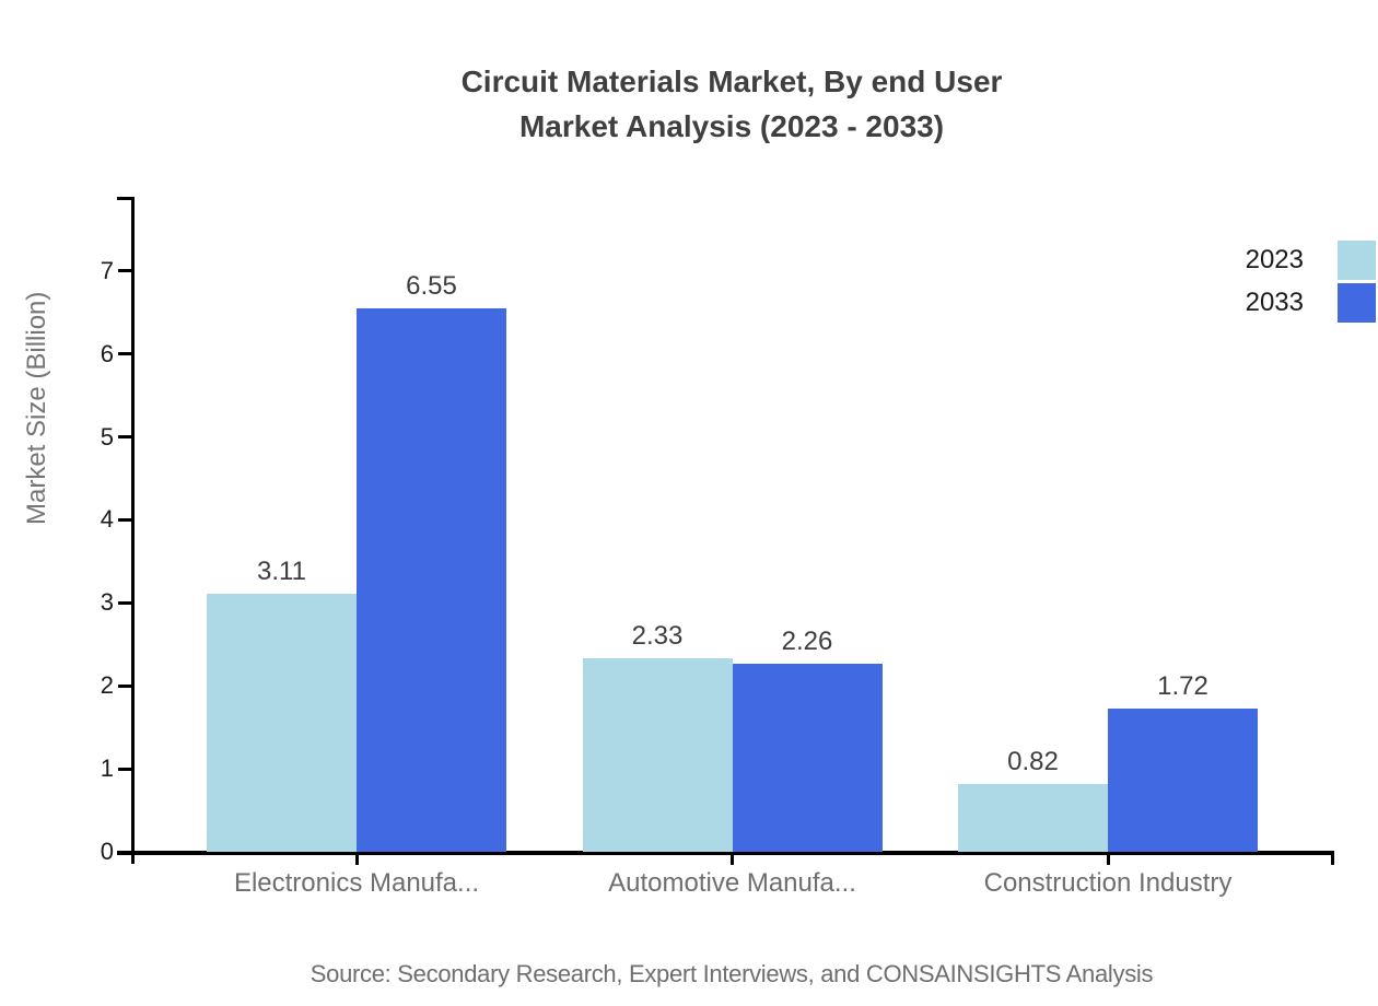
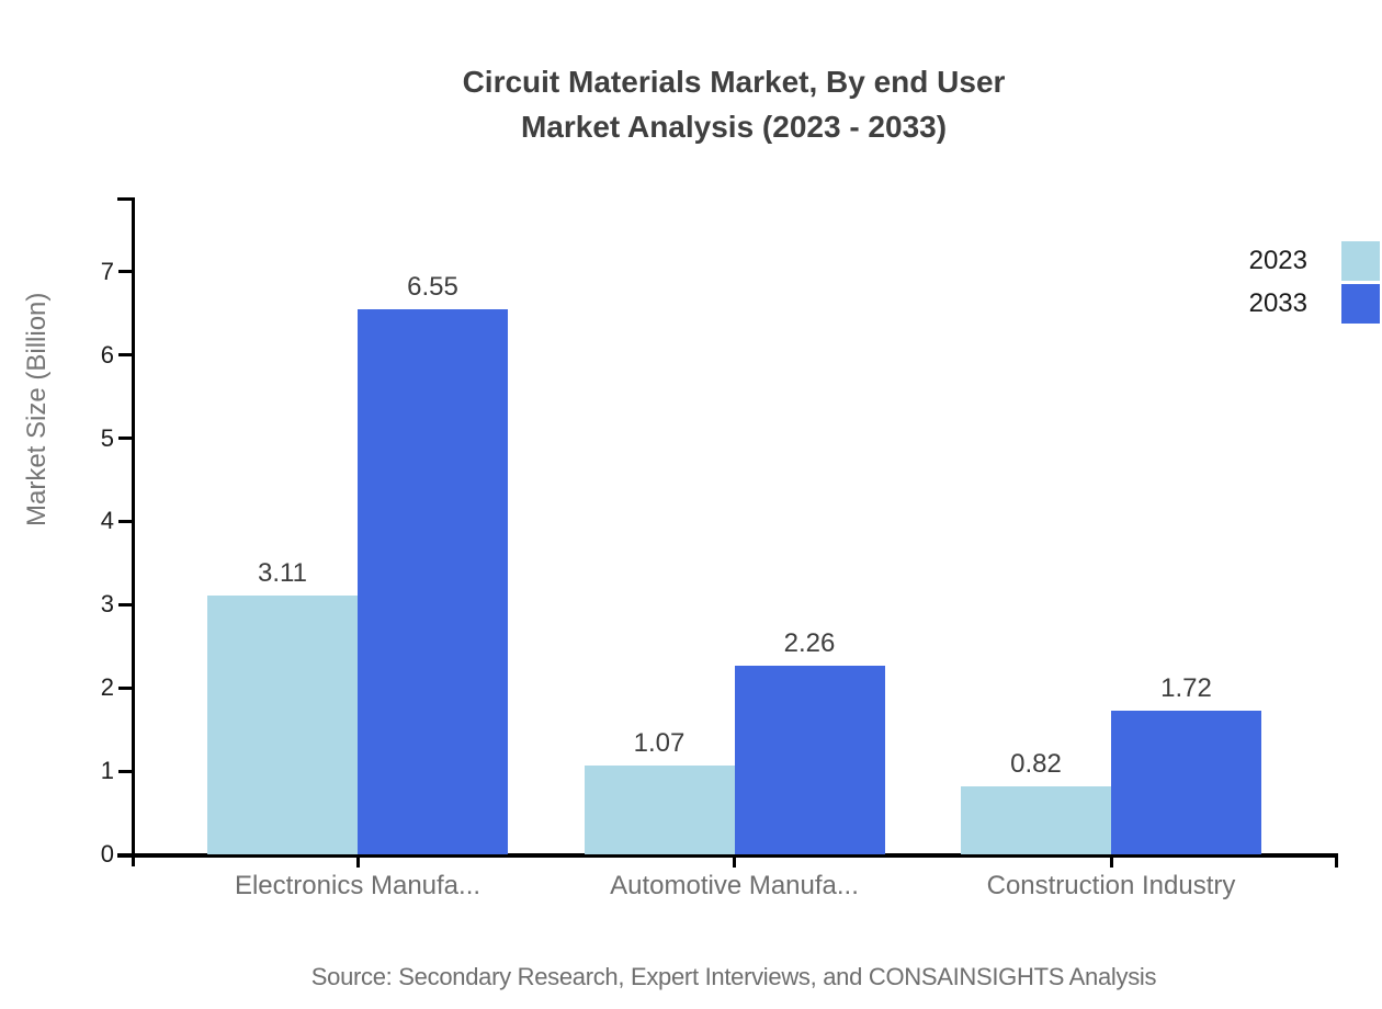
2023/Automotive Manufa...: 2.33 -> 1.07
